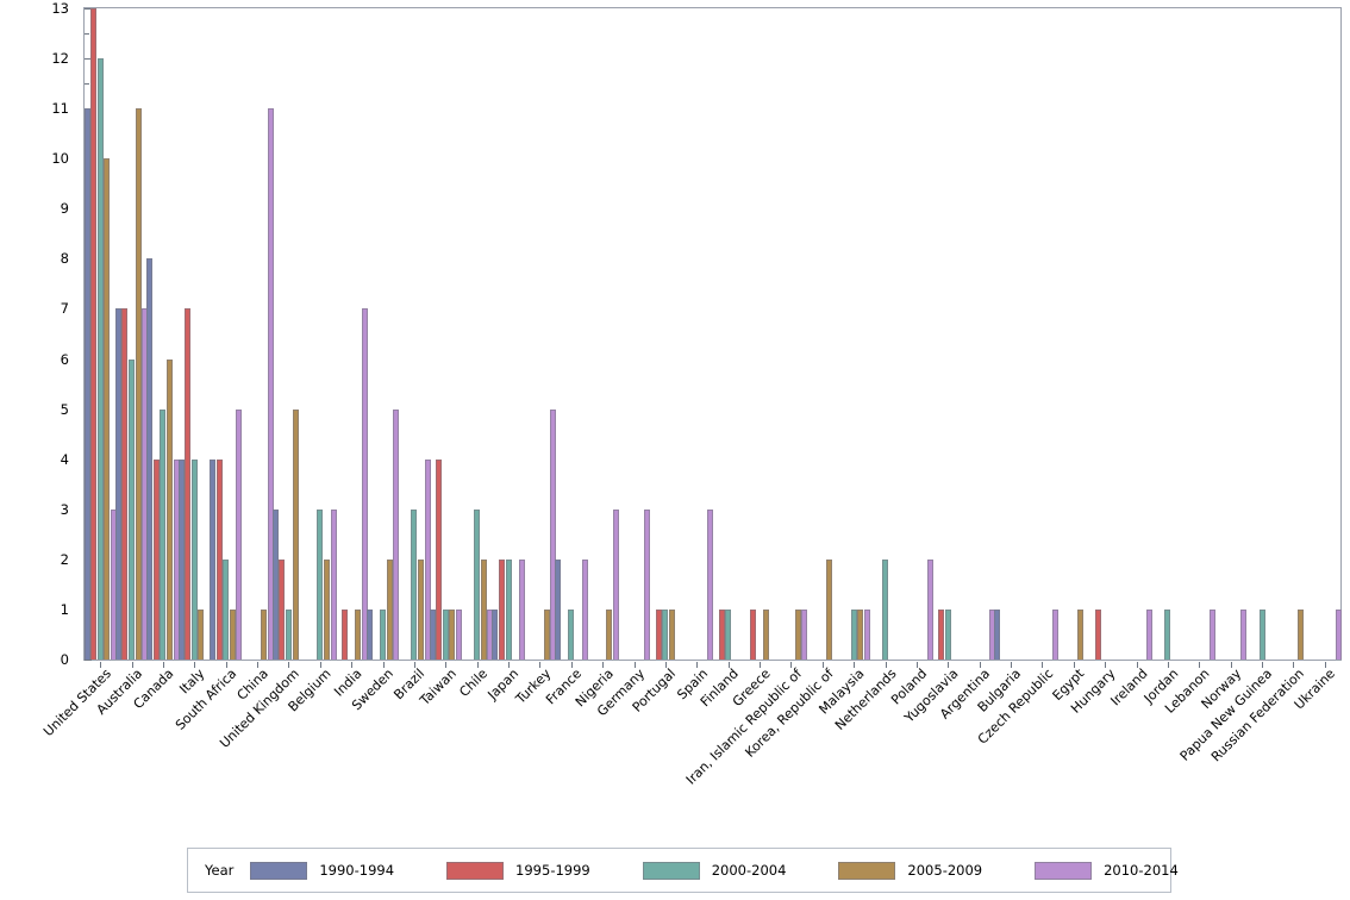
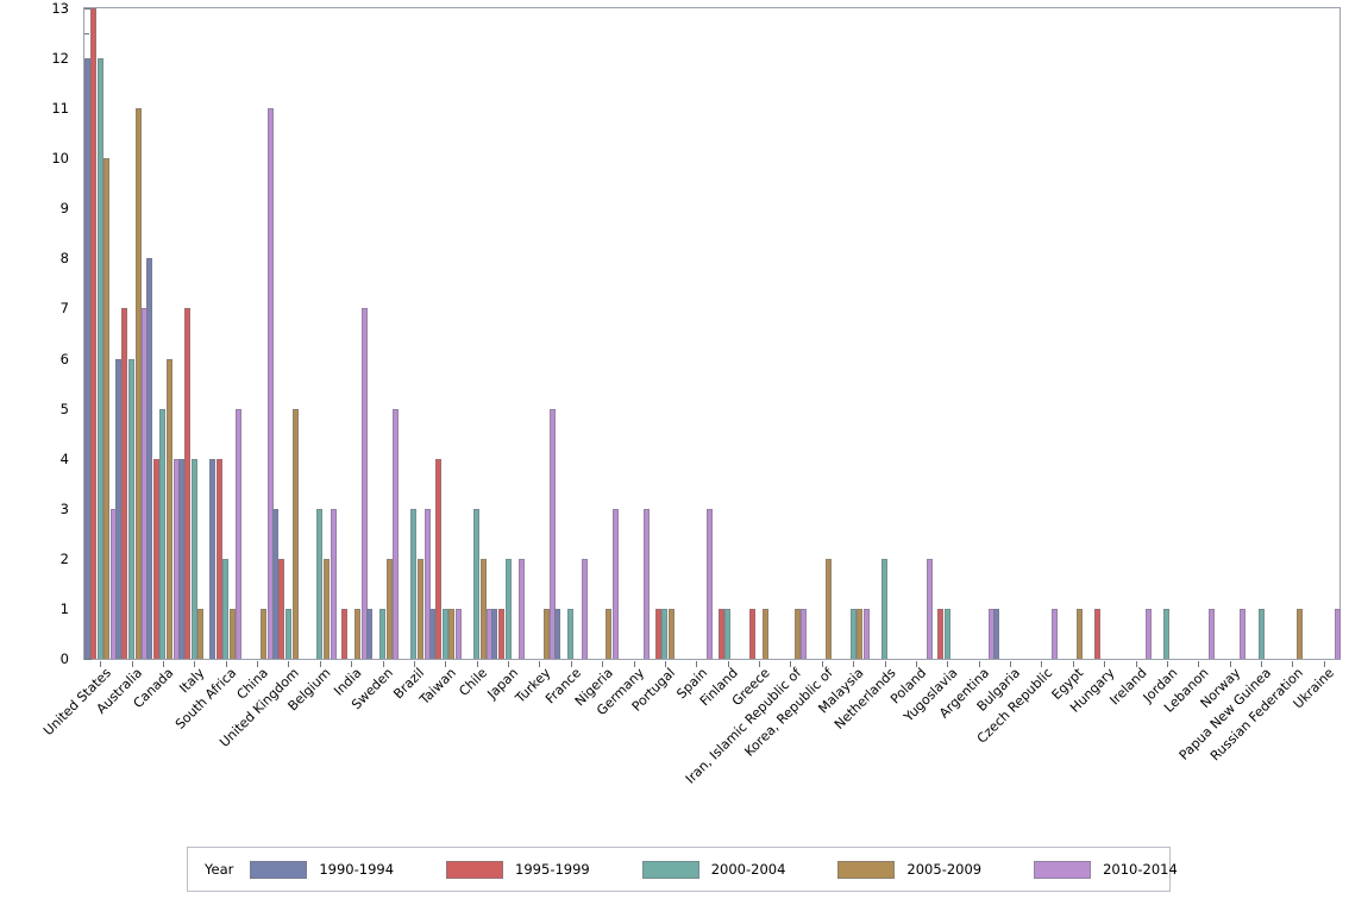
1990-1994/United States: 11 -> 12
1990-1994/Australia: 7 -> 6
2010-2014/Brazil: 4 -> 3
1995-1999/Japan: 2 -> 1
1990-1994/France: 2 -> 1
